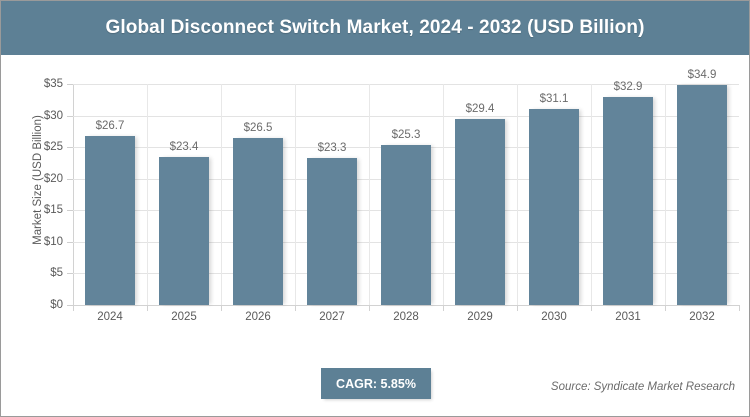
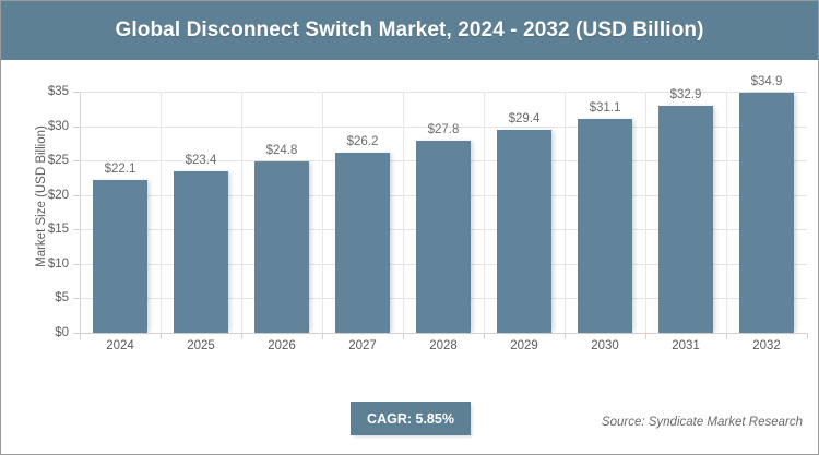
2024: $26.7 -> $22.1
2026: $26.5 -> $24.8
2027: $23.3 -> $26.2
2028: $25.3 -> $27.8
